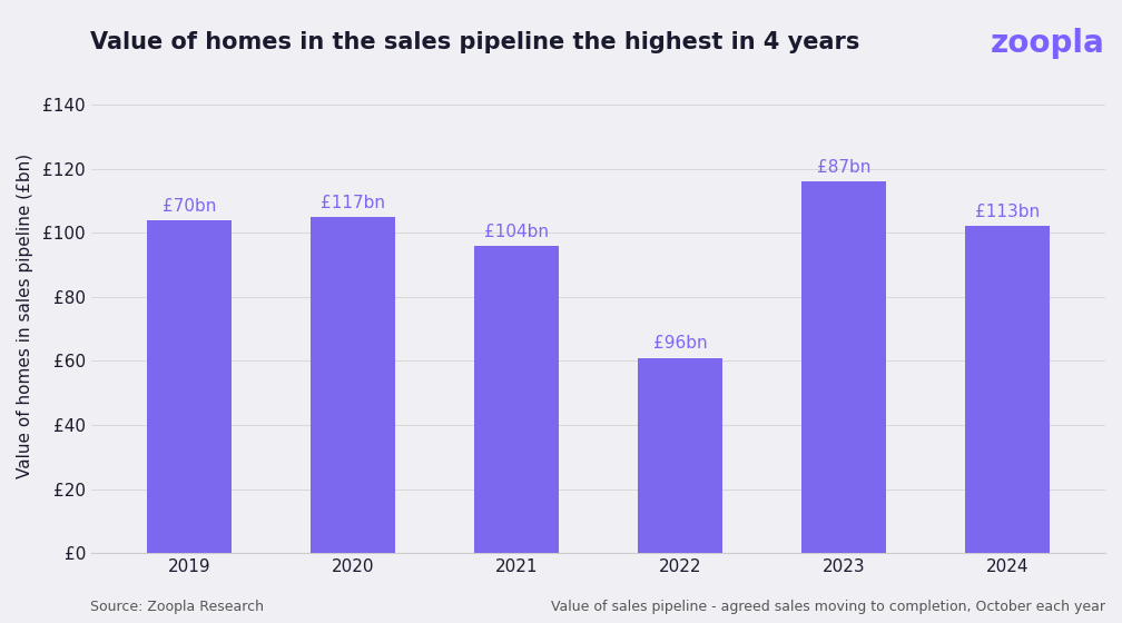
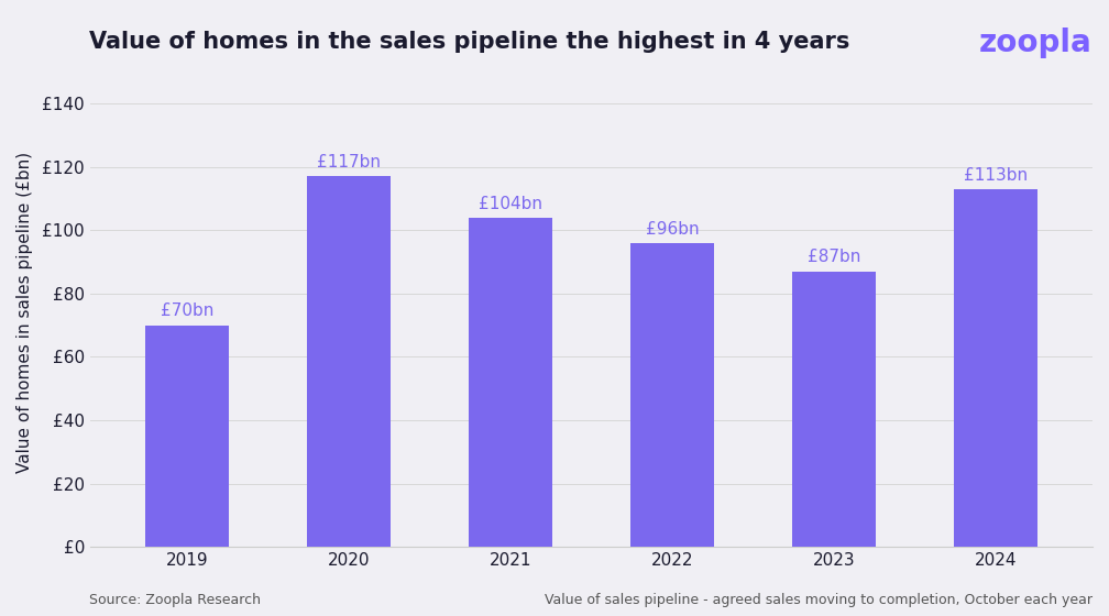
2019: £104 -> £70
2020: £105 -> £117
2021: £96 -> £104
2022: £61 -> £96
2023: £116 -> £87
2024: £102 -> £113
